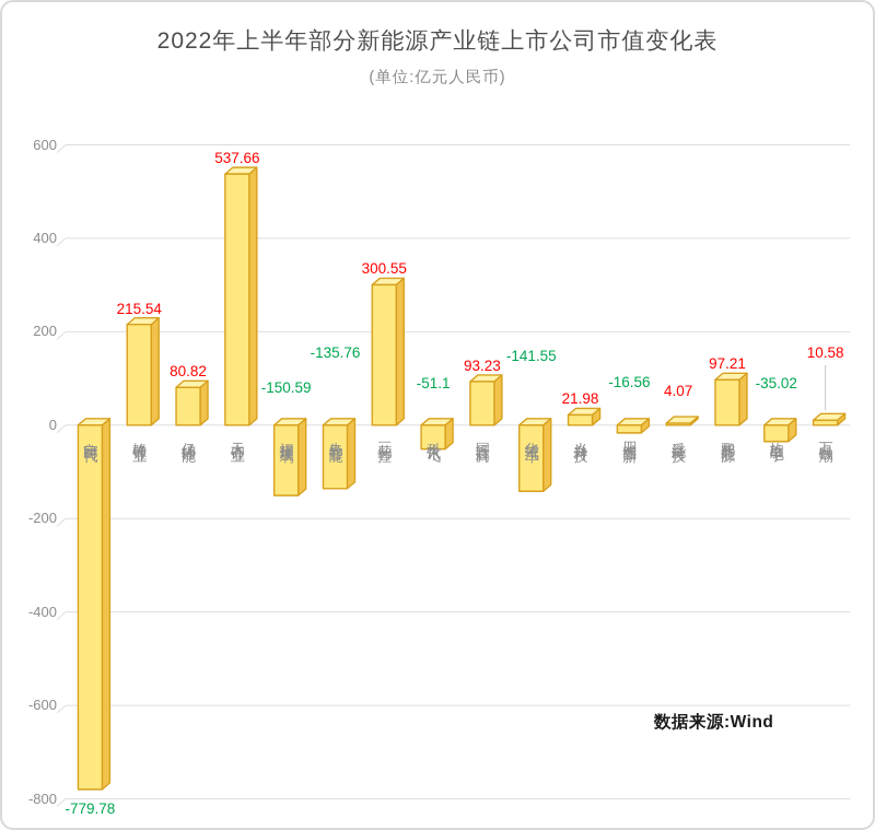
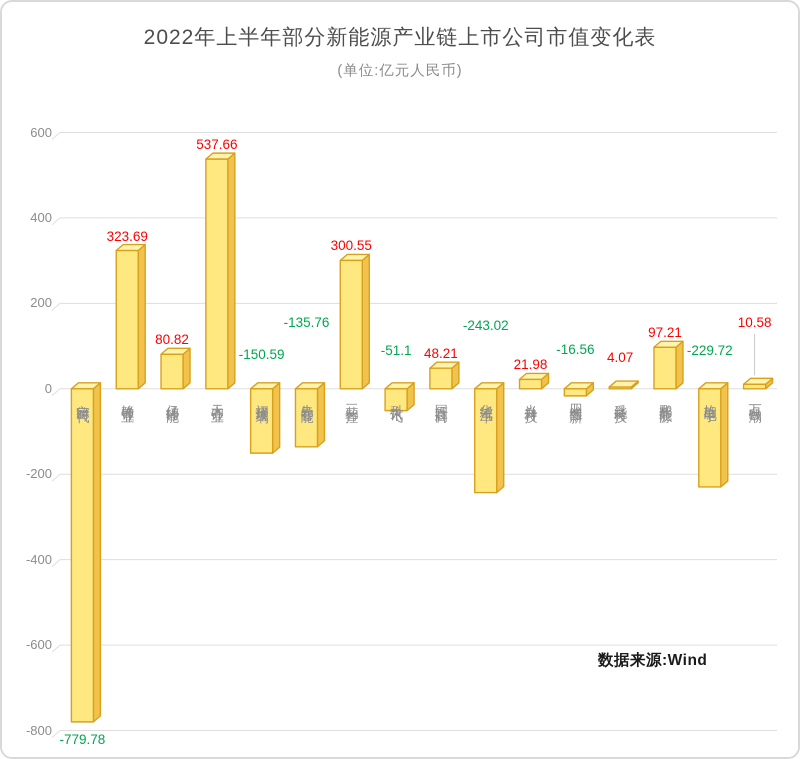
赣锋锂业: 215.54 -> 323.69
国轩高科: 93.23 -> 48.21
华域汽车: -141.55 -> -243.02
均胜电子: -35.02 -> -229.72
